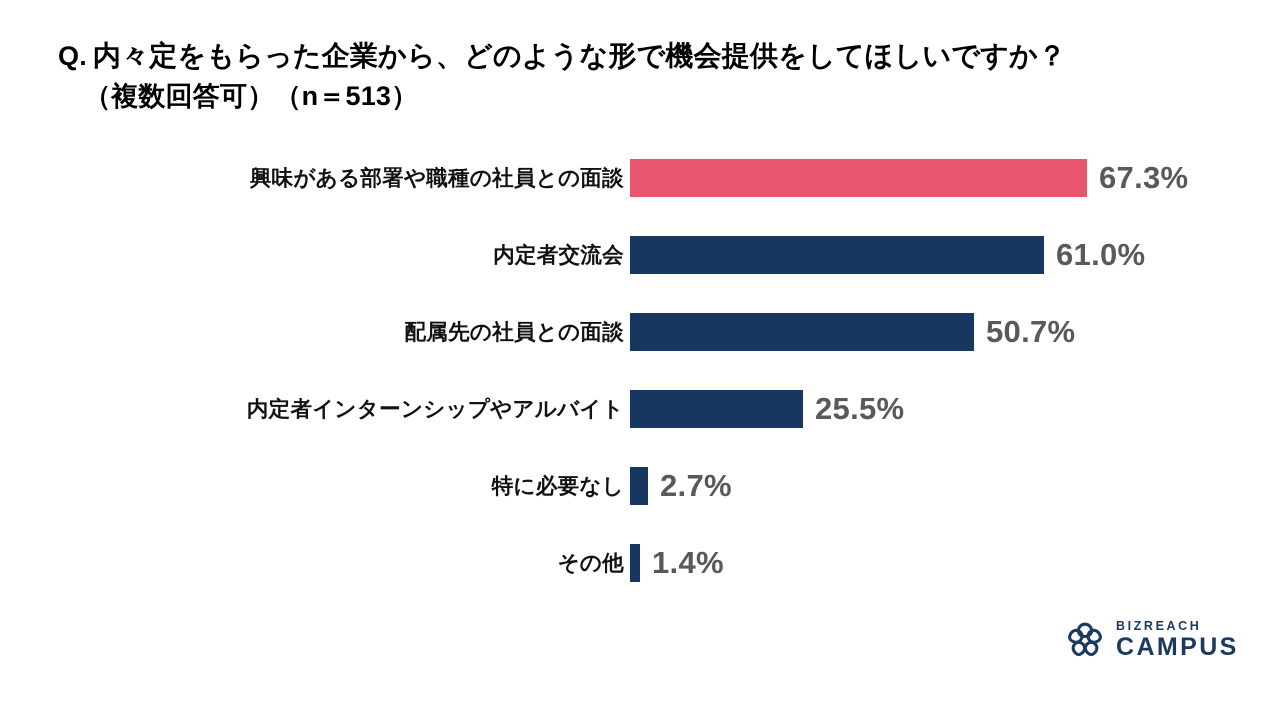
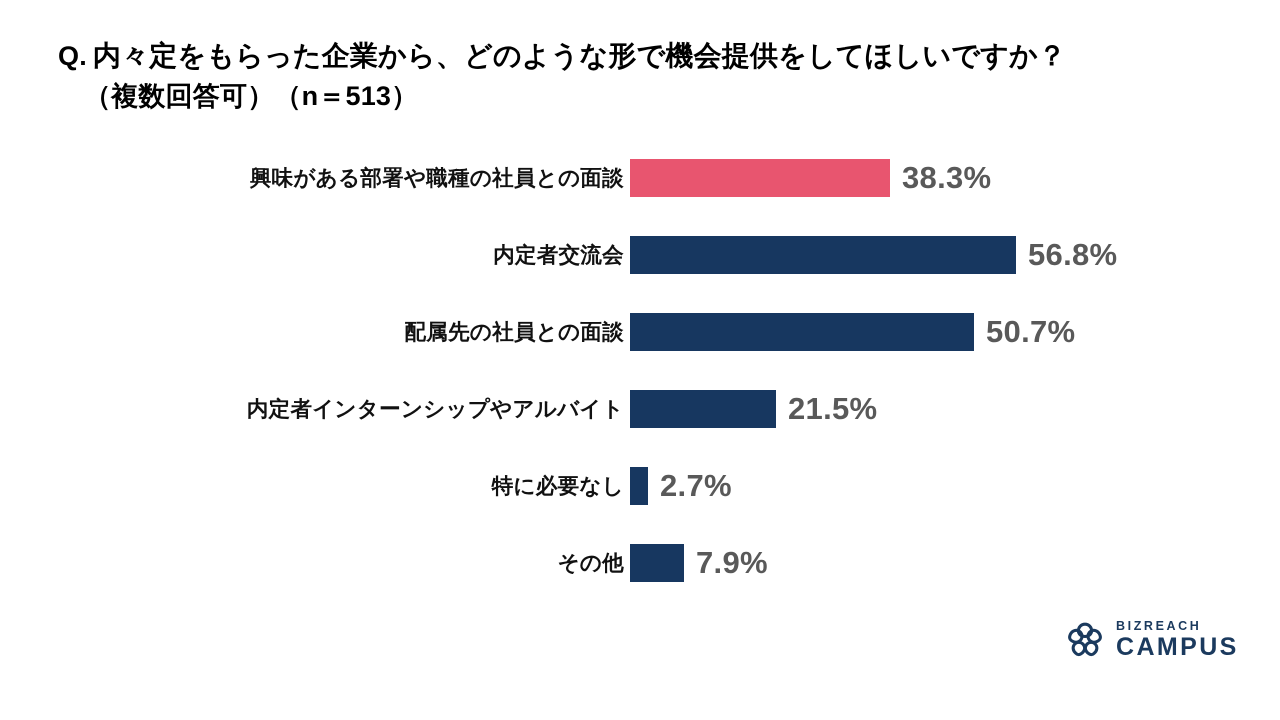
興味がある部署や職種の社員との面談: 67.3% -> 38.3%
内定者交流会: 61.0% -> 56.8%
内定者インターンシップやアルバイト: 25.5% -> 21.5%
その他: 1.4% -> 7.9%
